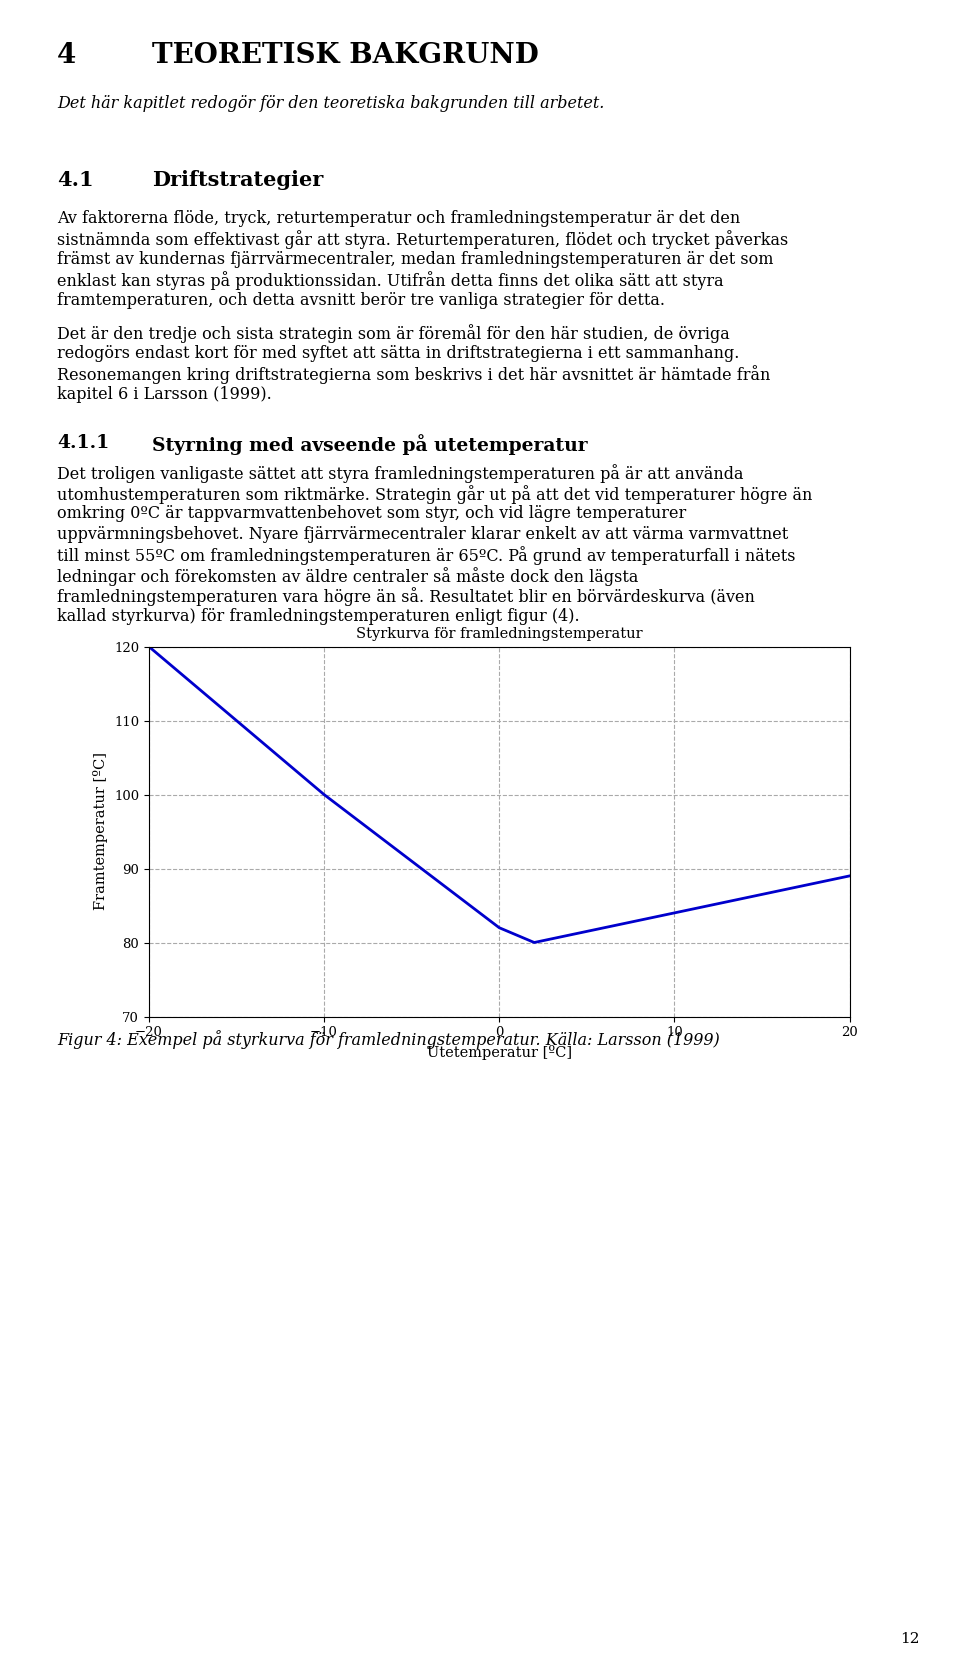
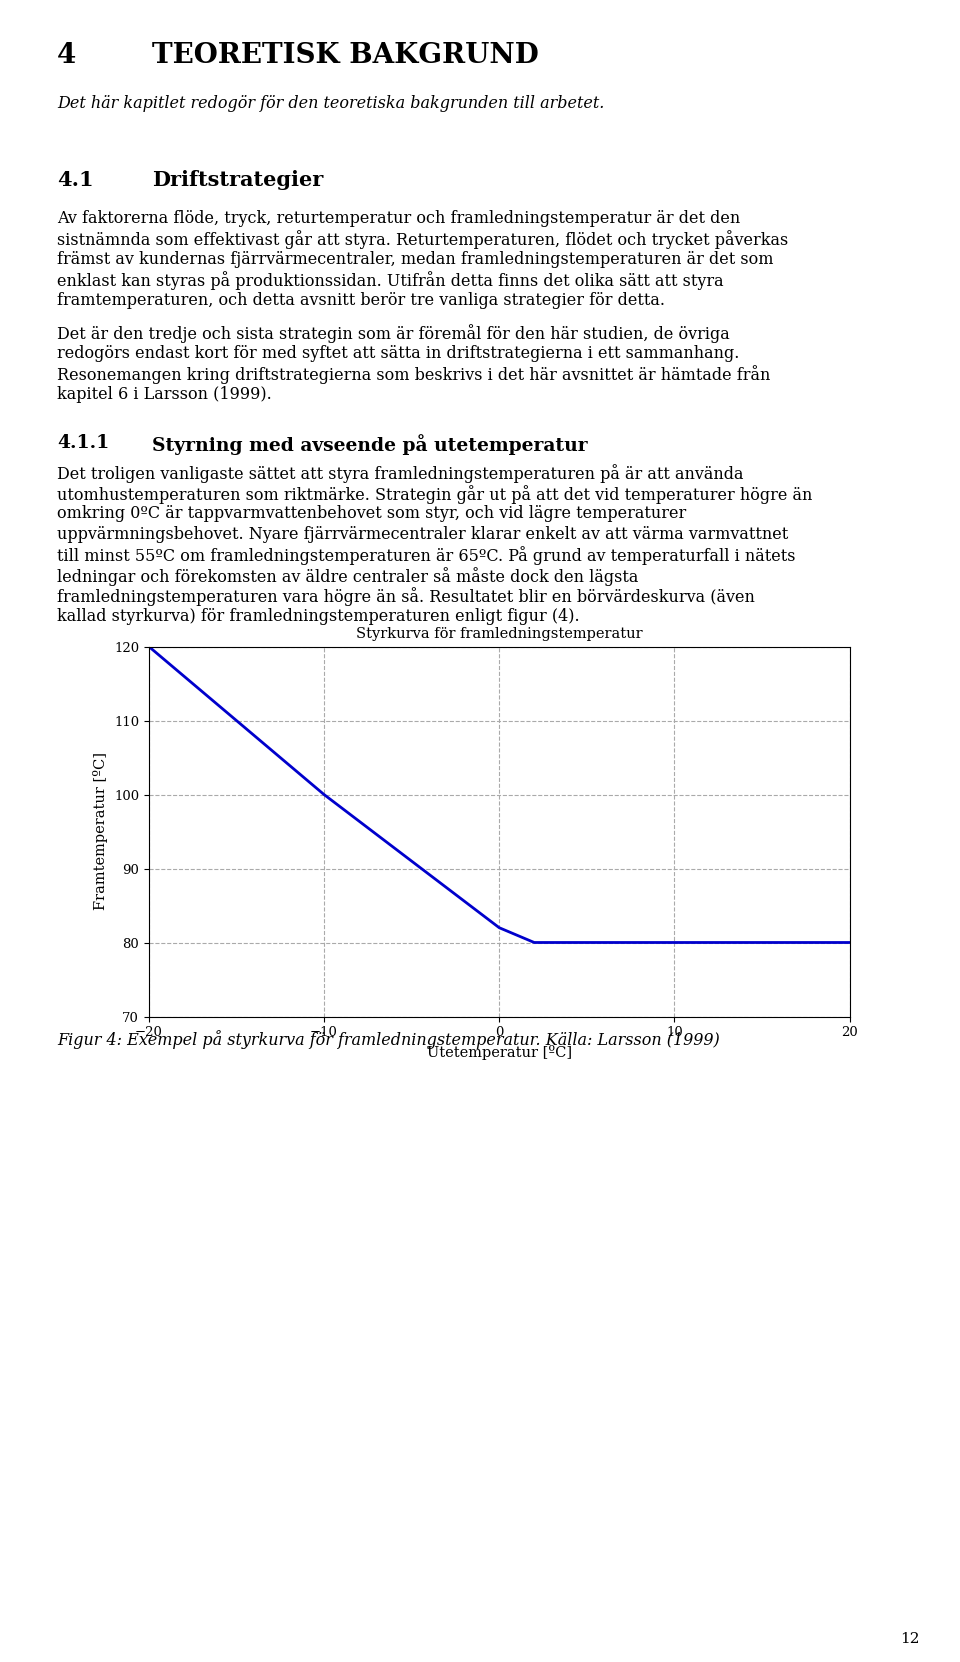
20: 89 -> 80
